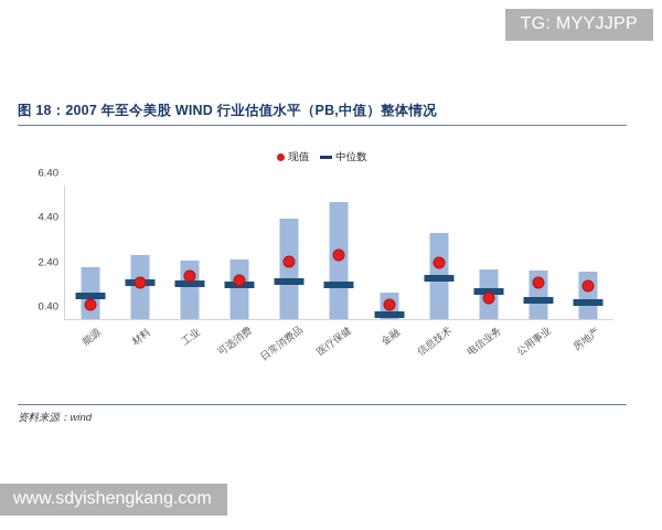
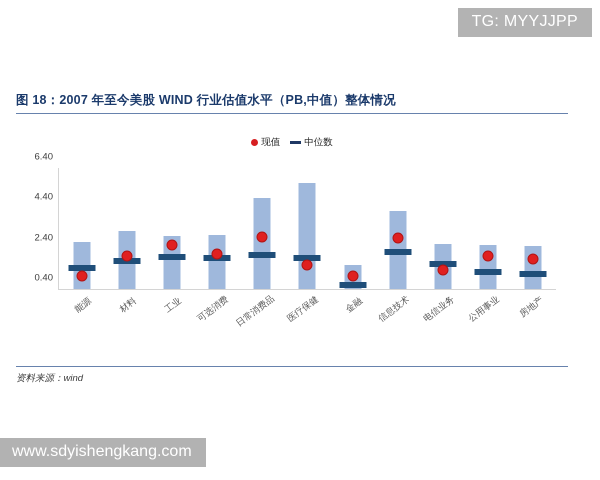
中位数/材料: 2.0 -> 1.8
现值/工业: 2.4 -> 2.6
现值/医疗保健: 3.3 -> 1.6
